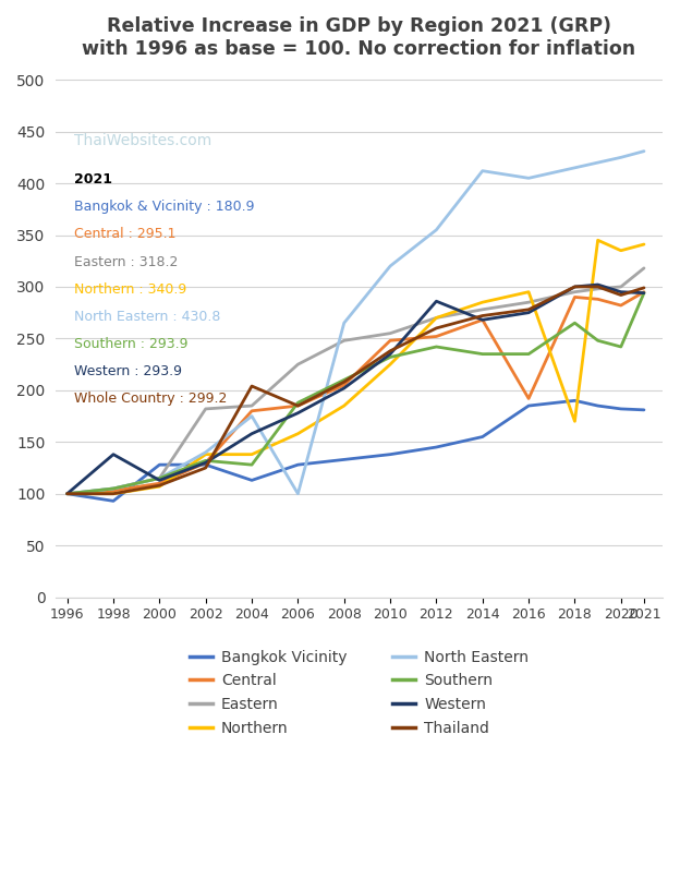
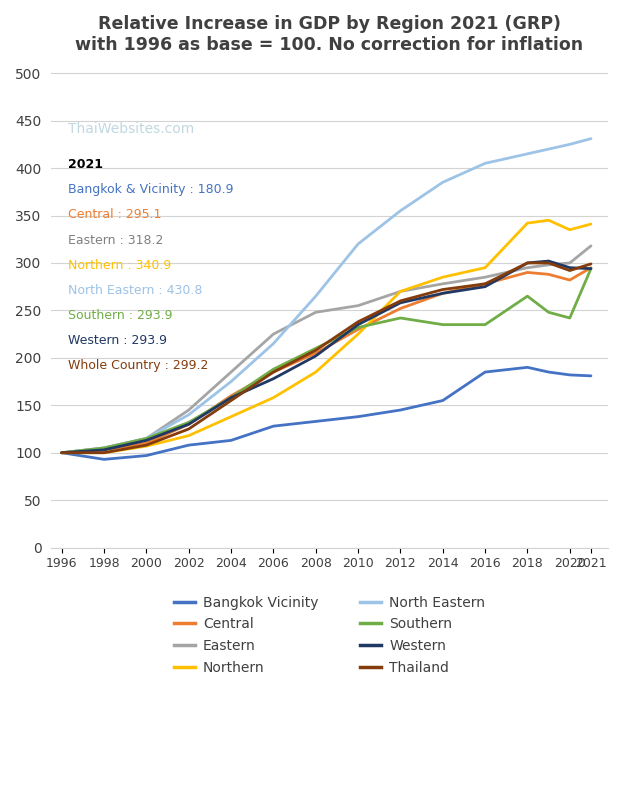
Western/1998: 138 -> 103
Bangkok Vicinity/2000: 128 -> 97
Bangkok Vicinity/2002: 128 -> 108
Eastern/2002: 182 -> 145
Northern/2002: 138 -> 118
Central/2004: 180 -> 160
Southern/2004: 128 -> 158
Thailand/2004: 204 -> 155
North Eastern/2006: 100 -> 215
Central/2010: 248 -> 230
Western/2012: 286 -> 258
North Eastern/2014: 412 -> 385
Central/2016: 192 -> 278
Northern/2018: 170 -> 342
